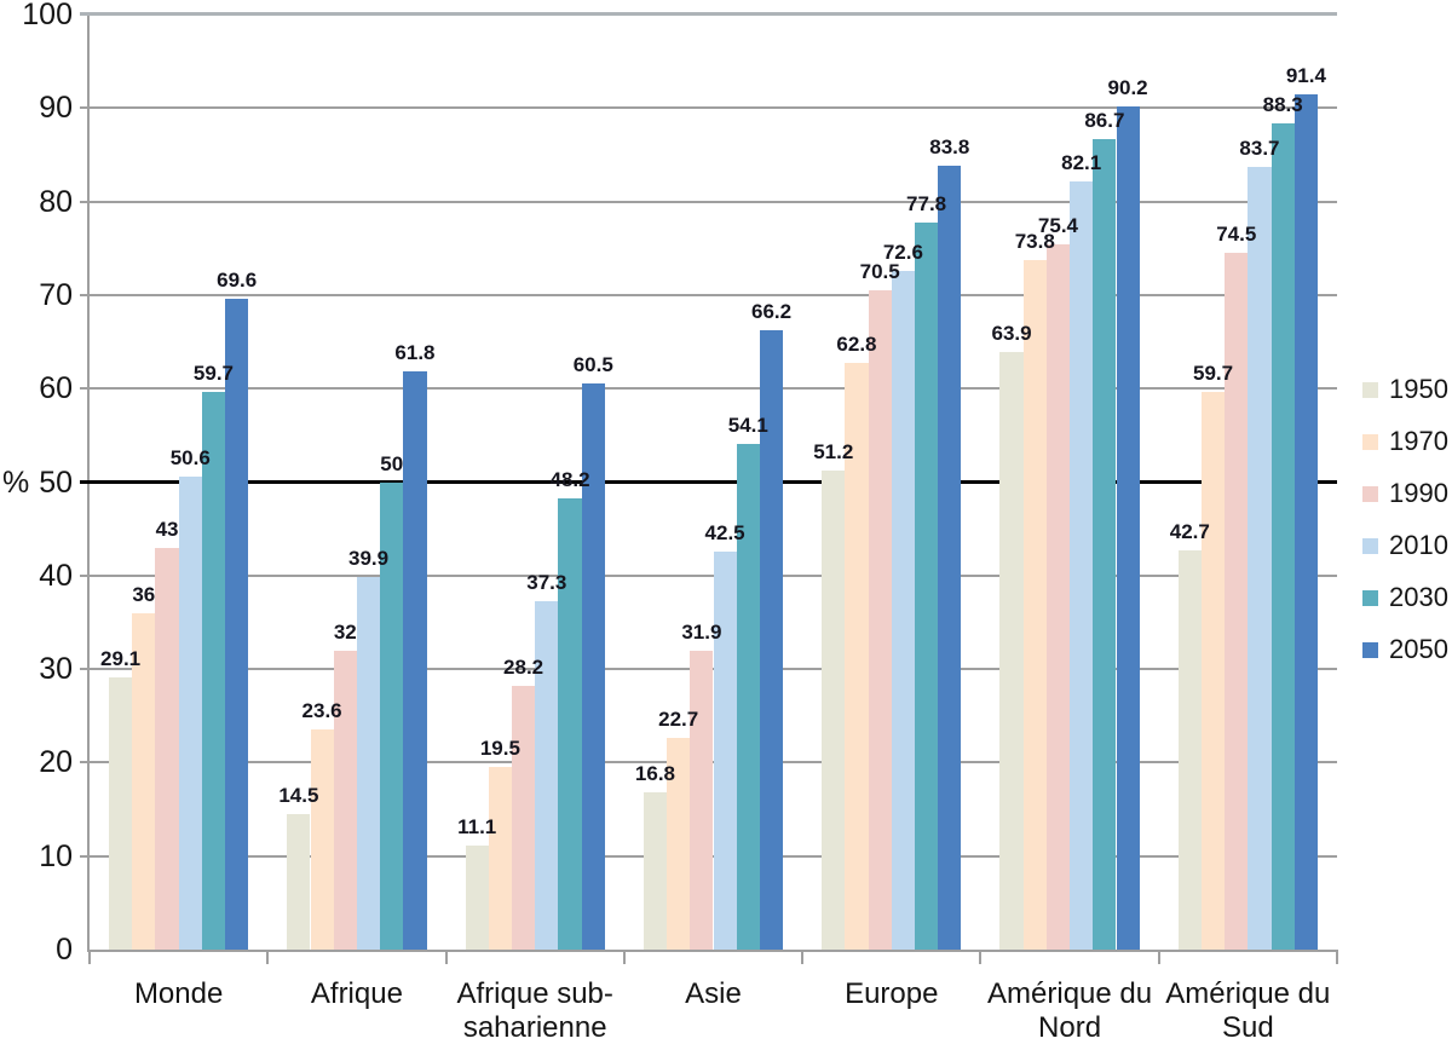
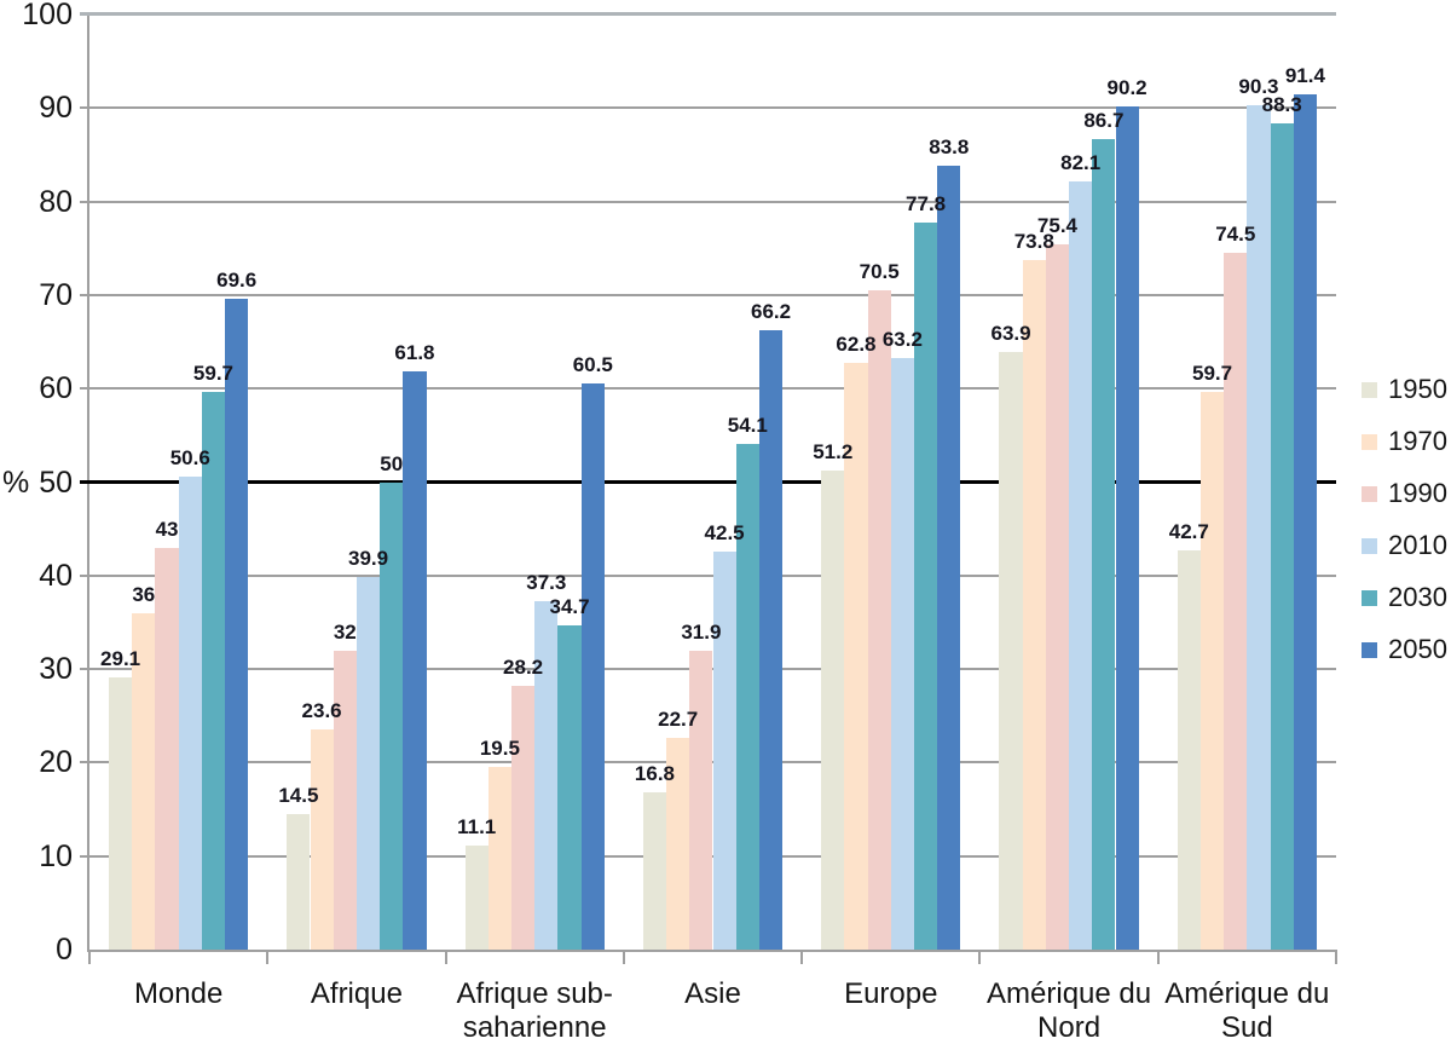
2030/Afrique sub-saharienne: 48.2 -> 34.7
2010/Europe: 72.6 -> 63.2
2010/Amérique du Sud: 83.7 -> 90.3
